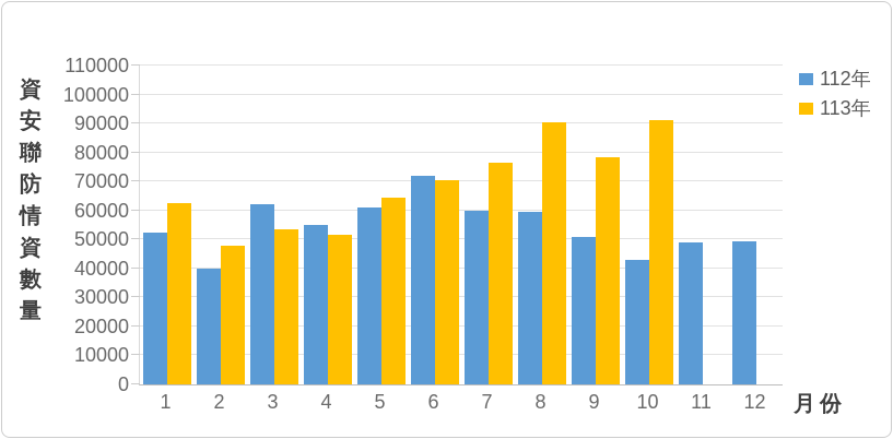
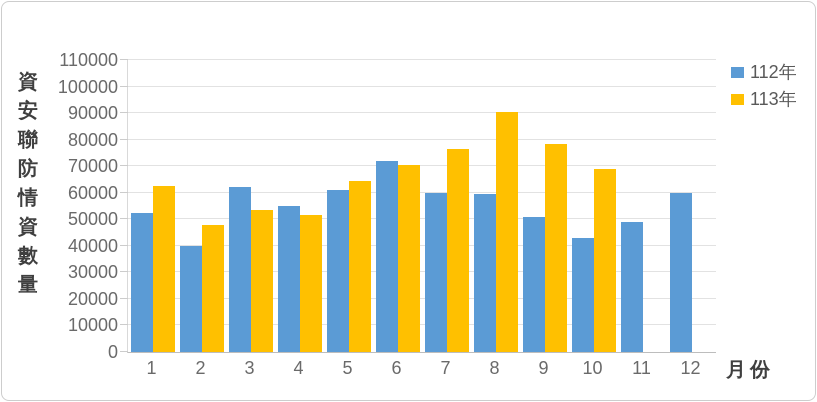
113年/10: 91000 -> 69000
112年/12: 50000 -> 60000
